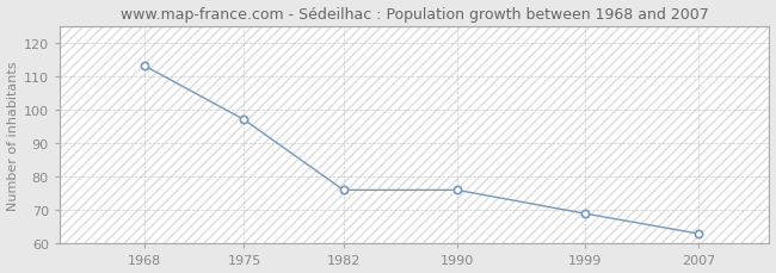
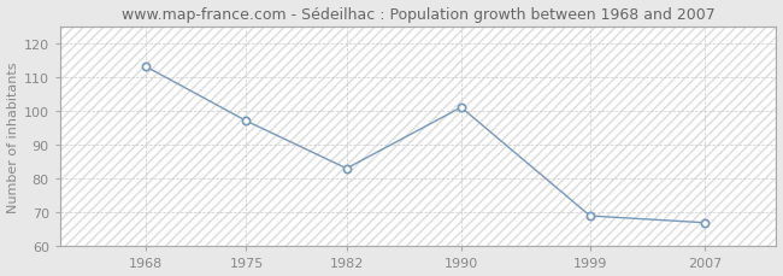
1982: 76 -> 83
1990: 76 -> 101
2007: 63 -> 67
